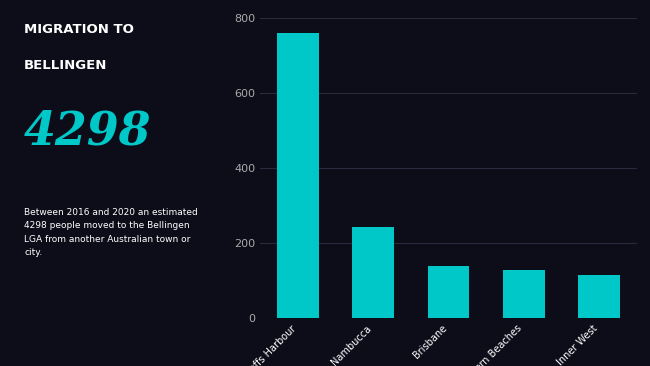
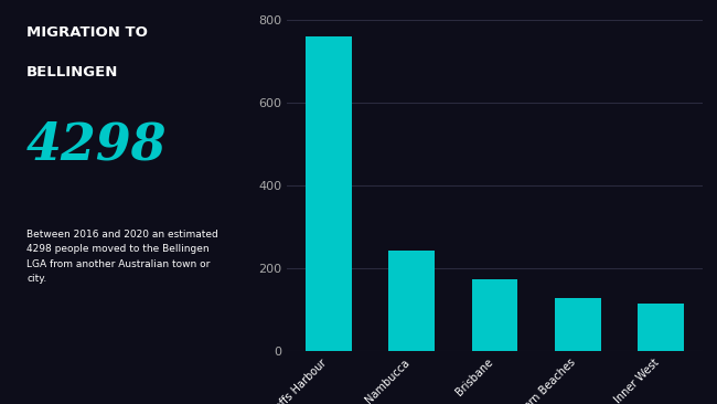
Brisbane: 140 -> 175
